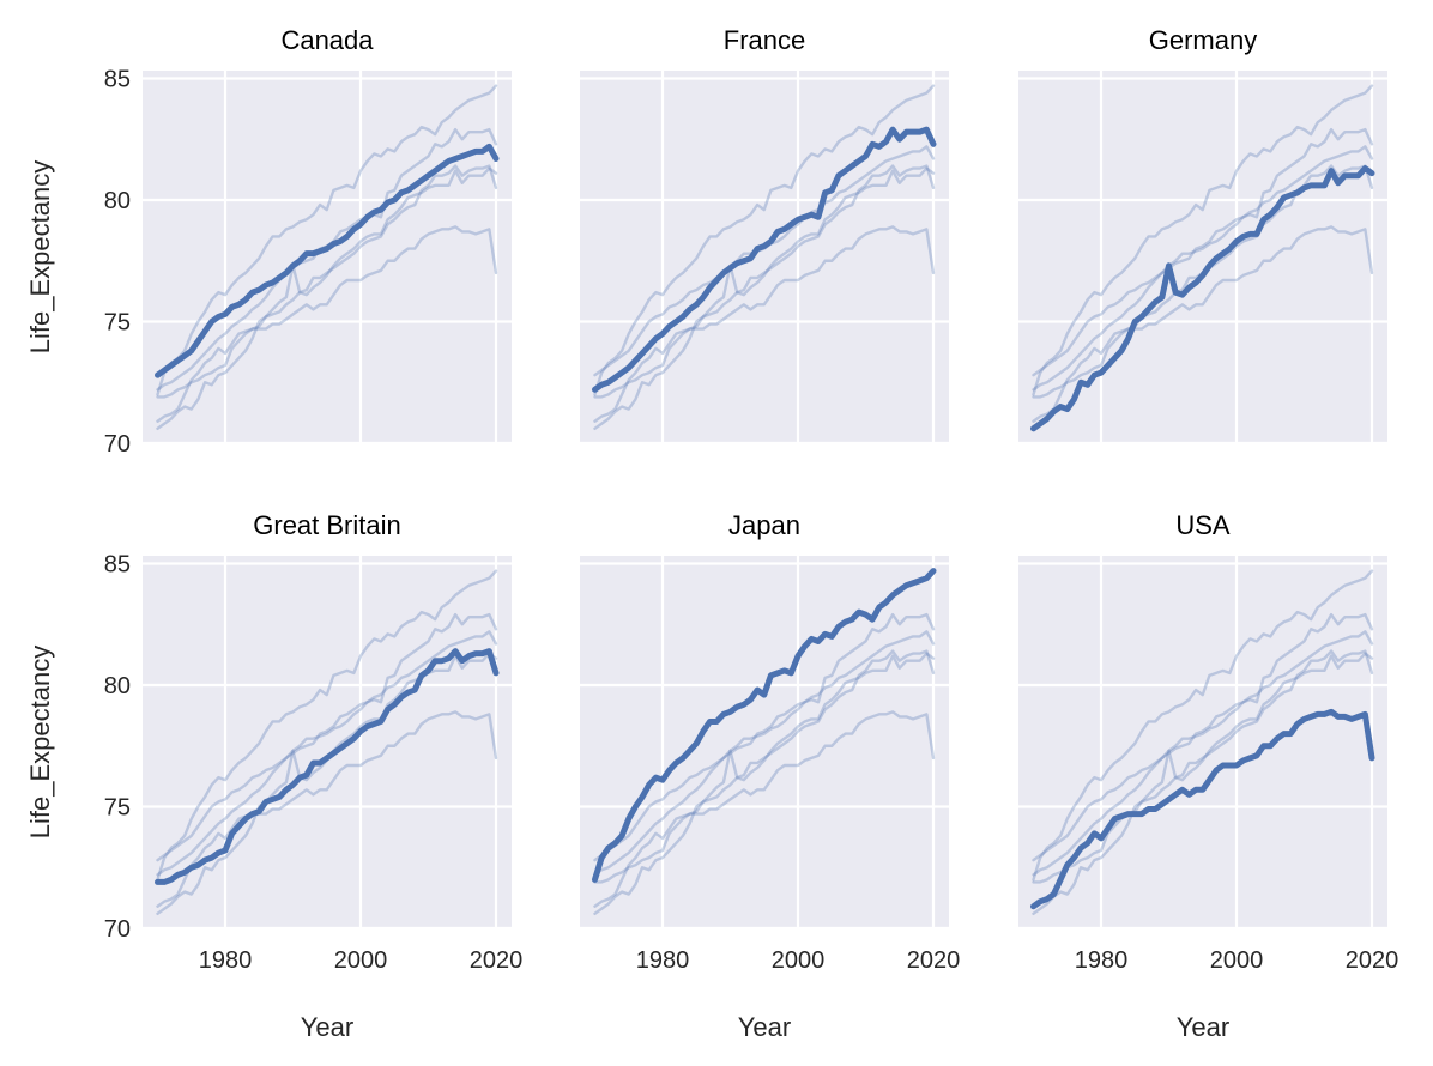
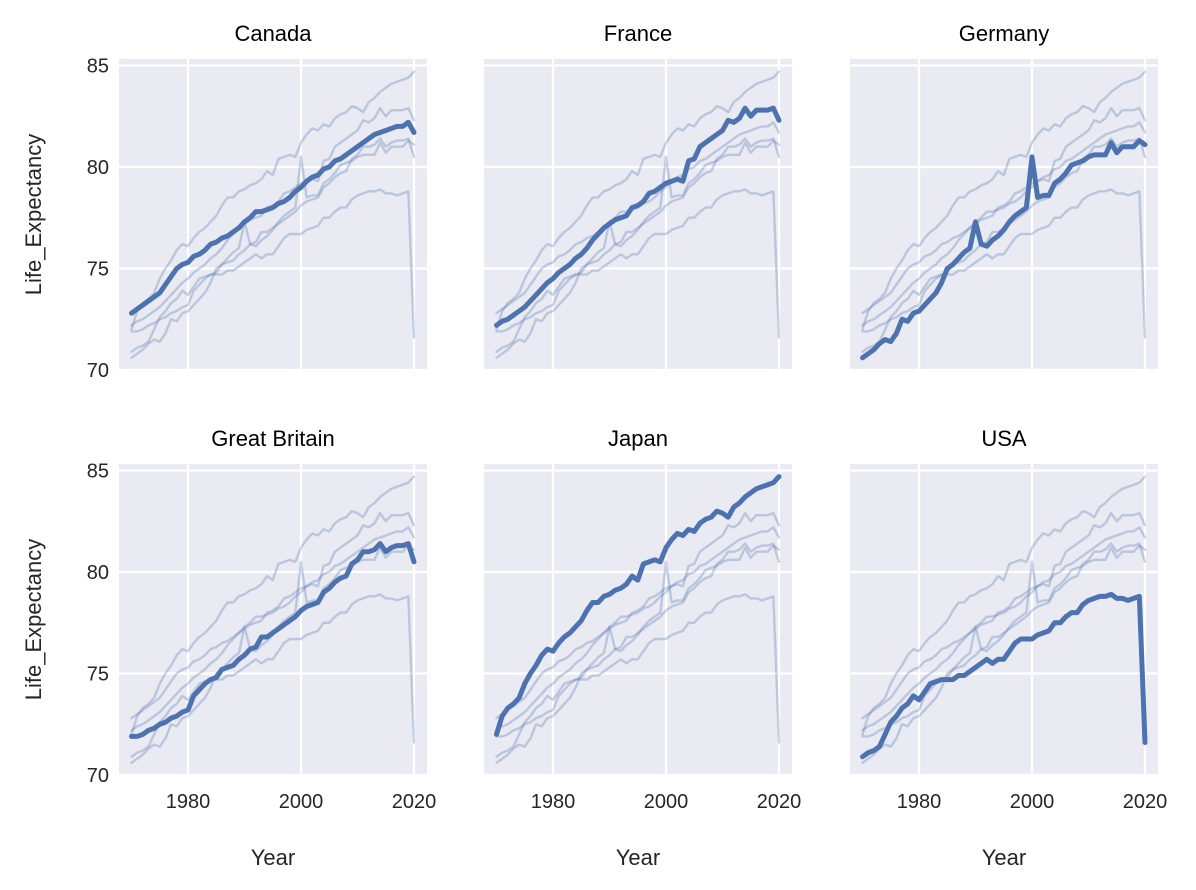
Germany/2000: 78.3 -> 80.5
USA/2020: 77.0 -> 71.6
